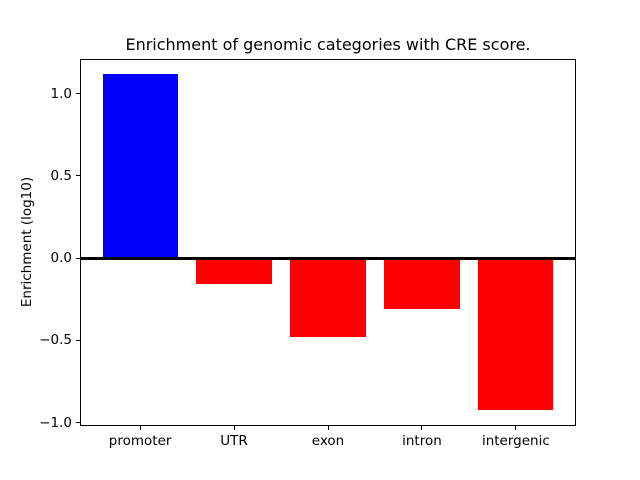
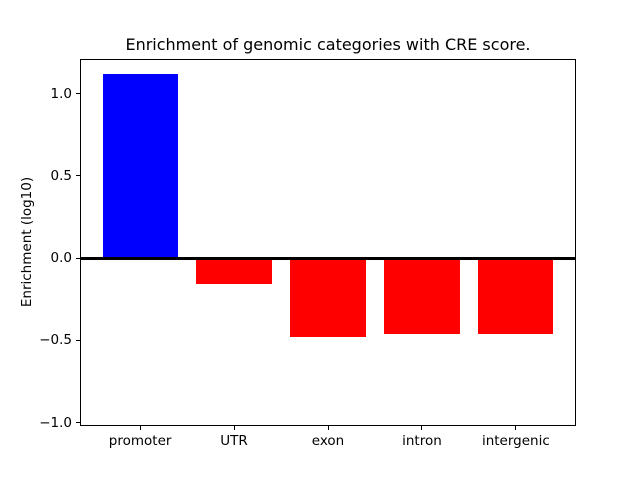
intron: -0.31 -> -0.46
intergenic: -0.92 -> -0.46
